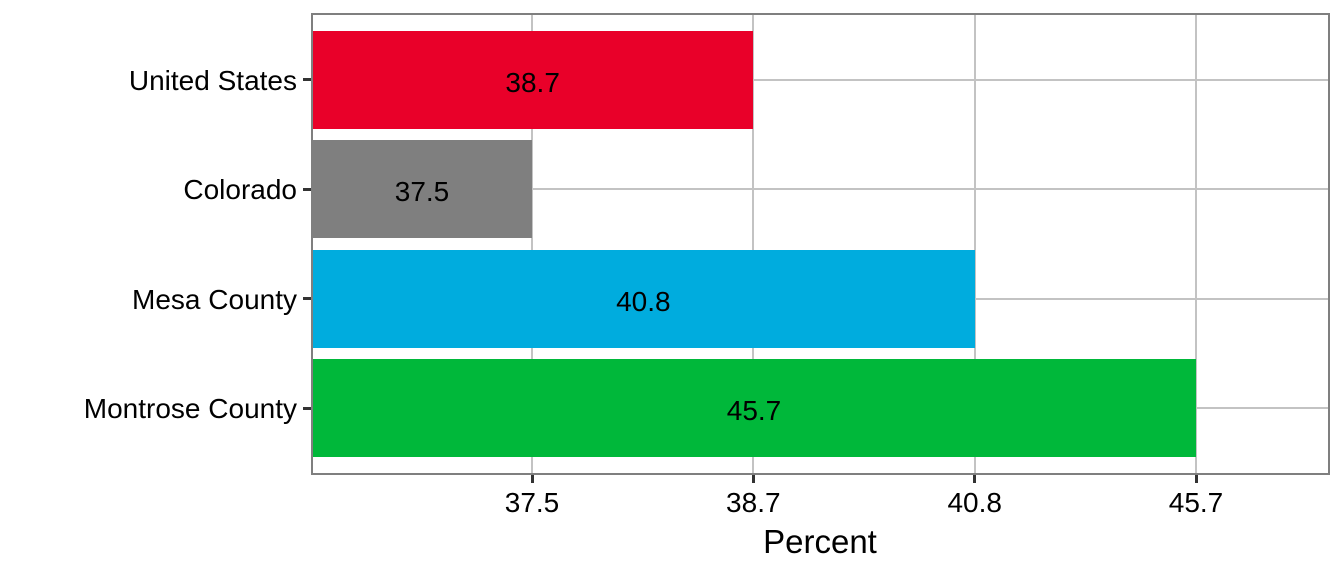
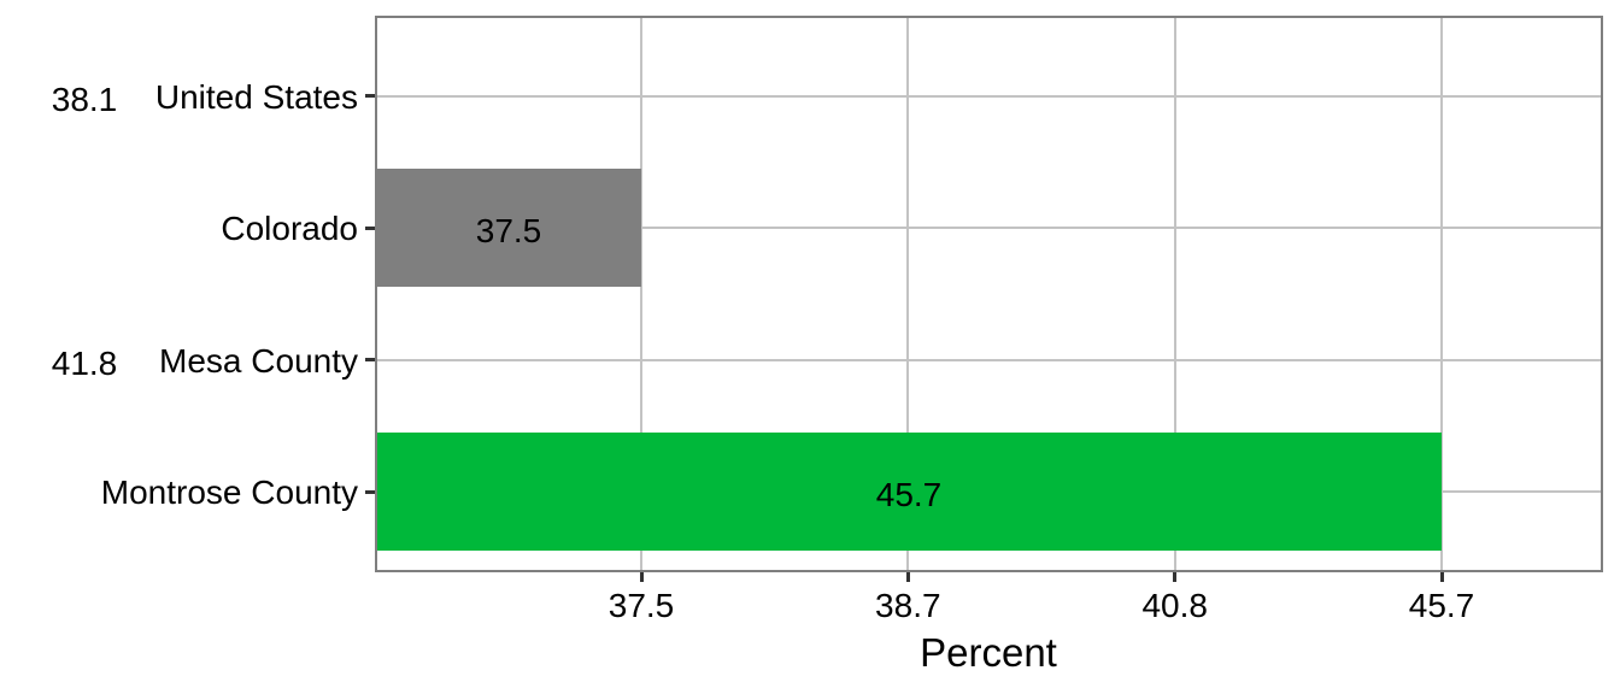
United States: 38.7 -> 38.1
Mesa County: 40.8 -> 41.8
